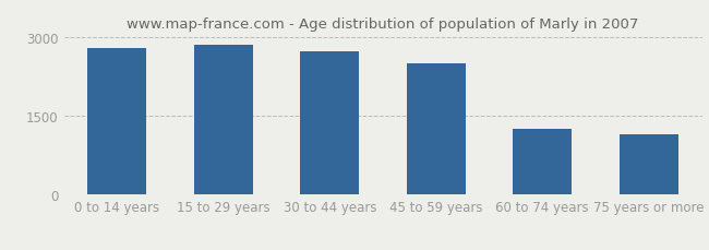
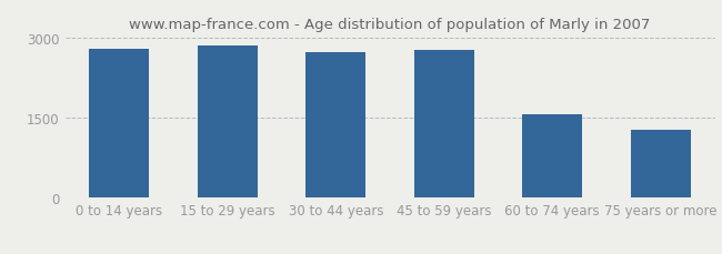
45 to 59 years: 2500 -> 2760
60 to 74 years: 1250 -> 1560
75 years or more: 1150 -> 1270
